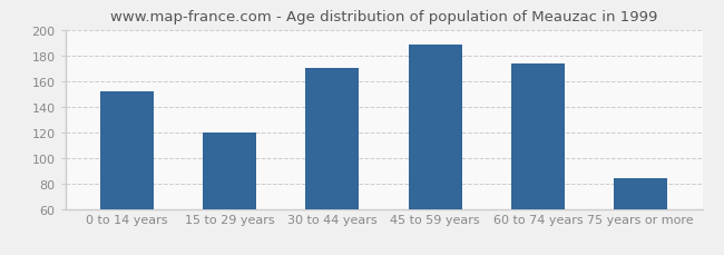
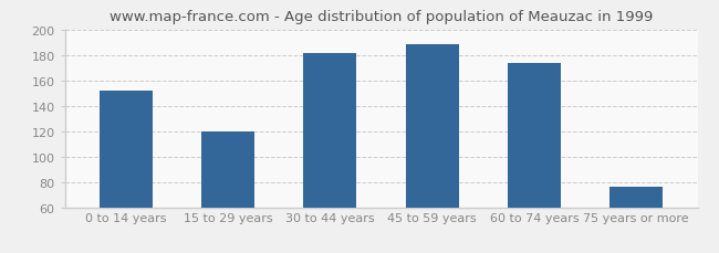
30 to 44 years: 170 -> 181
75 years or more: 84 -> 76
